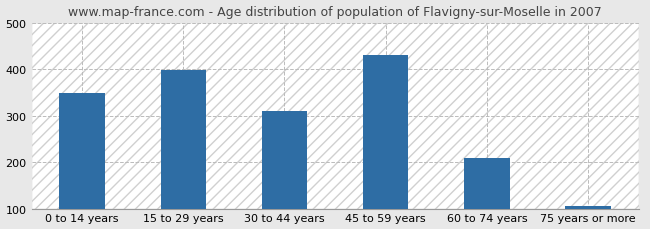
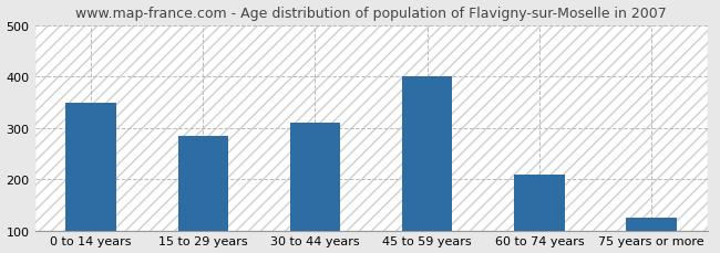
15 to 29 years: 398 -> 285
45 to 59 years: 430 -> 400
75 years or more: 106 -> 125
